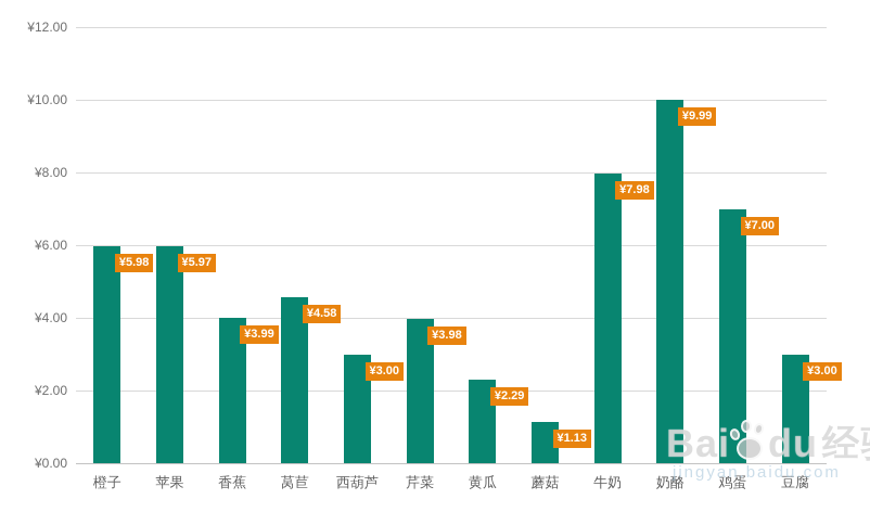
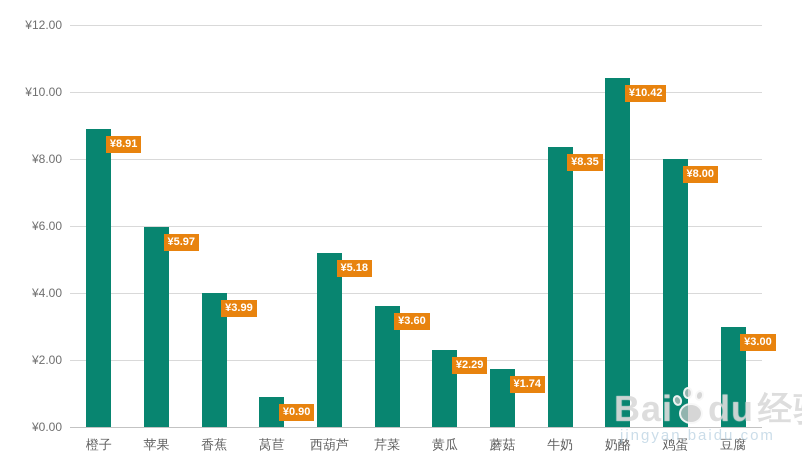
橙子: ¥5.98 -> ¥8.91
莴苣: ¥4.58 -> ¥0.90
西葫芦: ¥3.00 -> ¥5.18
芹菜: ¥3.98 -> ¥3.60
蘑菇: ¥1.13 -> ¥1.74
牛奶: ¥7.98 -> ¥8.35
奶酪: ¥9.99 -> ¥10.42
鸡蛋: ¥7.00 -> ¥8.00
